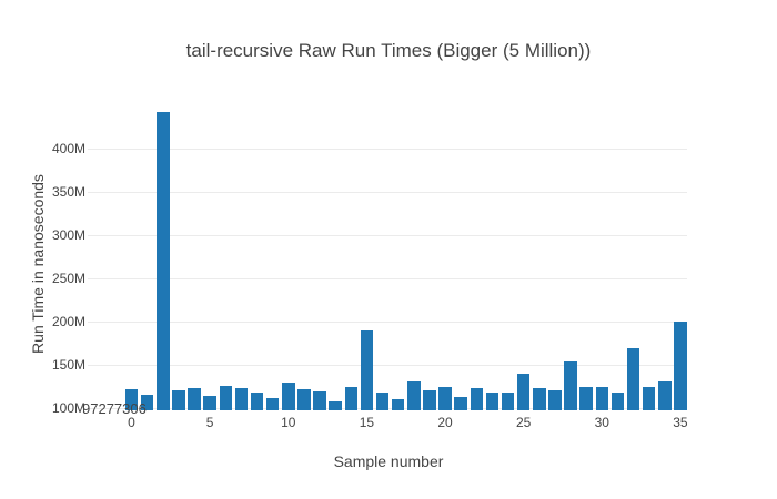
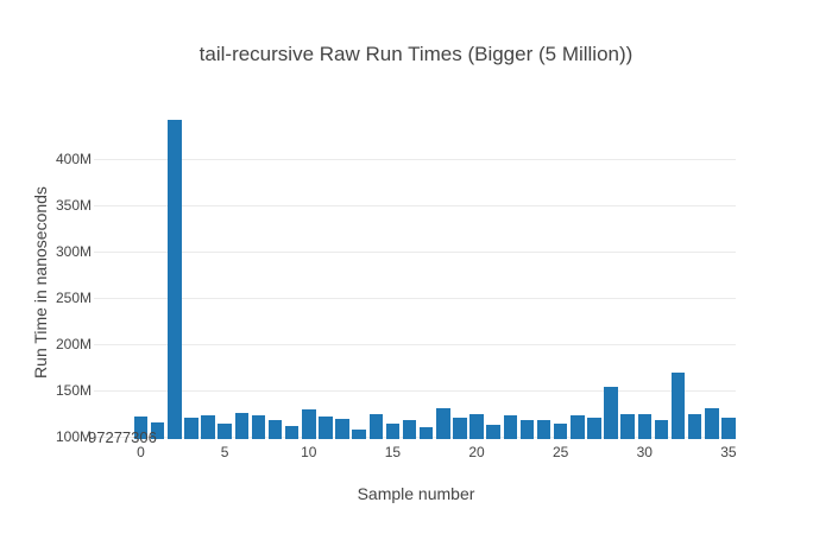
15: 190M -> 110M
25: 140M -> 110M
35: 200M -> 120M
